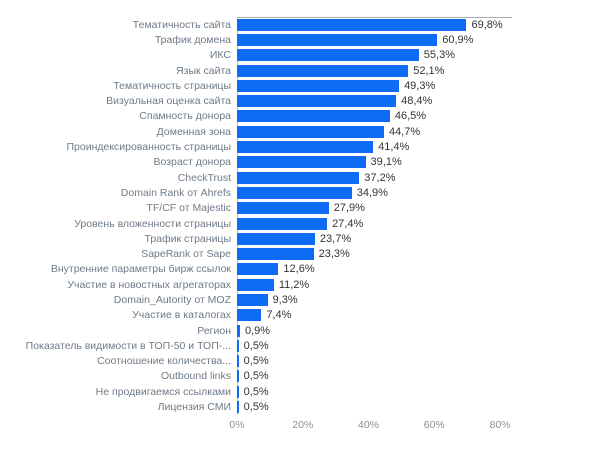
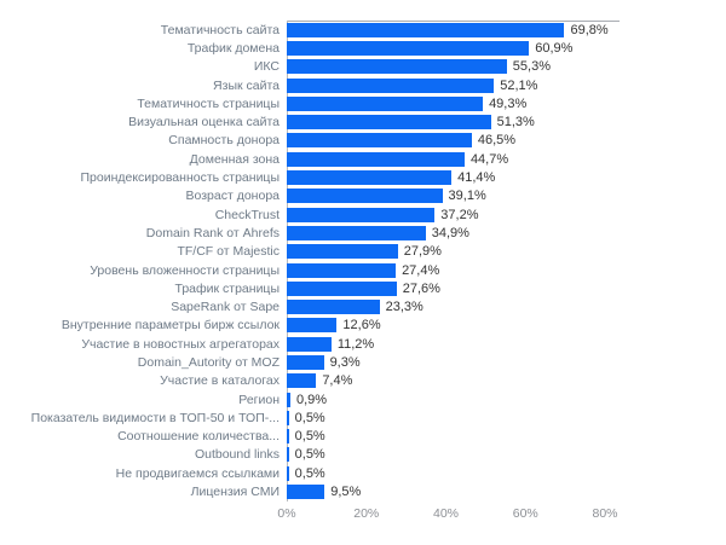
Визуальная оценка сайта: 48,4% -> 51,3%
Трафик страницы: 23,7% -> 27,6%
Лицензия СМИ: 0,5% -> 9,5%
